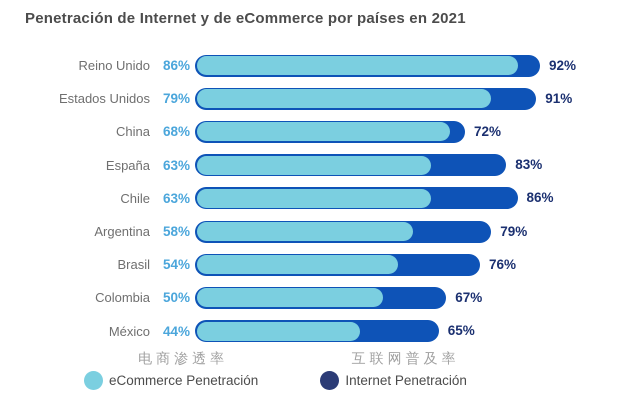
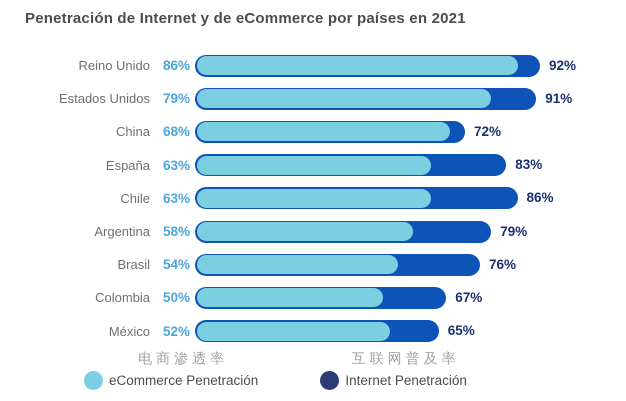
eCommerce Penetración/México: 44% -> 52%
